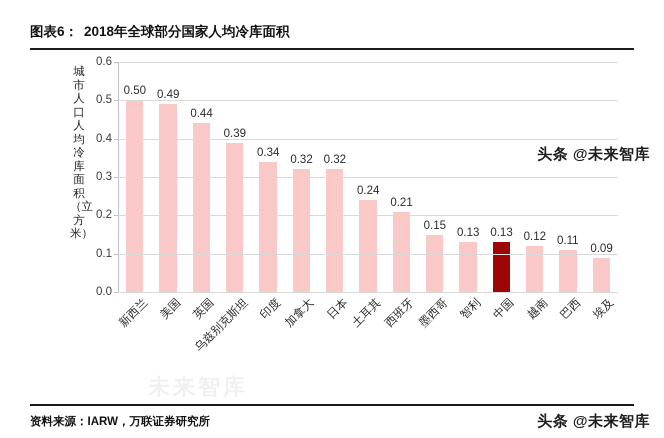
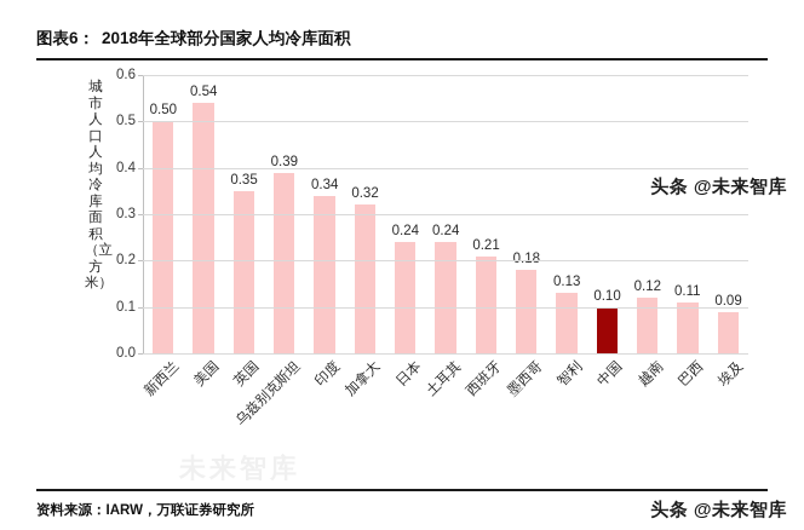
美国: 0.49 -> 0.54
英国: 0.44 -> 0.35
日本: 0.32 -> 0.24
墨西哥: 0.15 -> 0.18
中国: 0.13 -> 0.10
